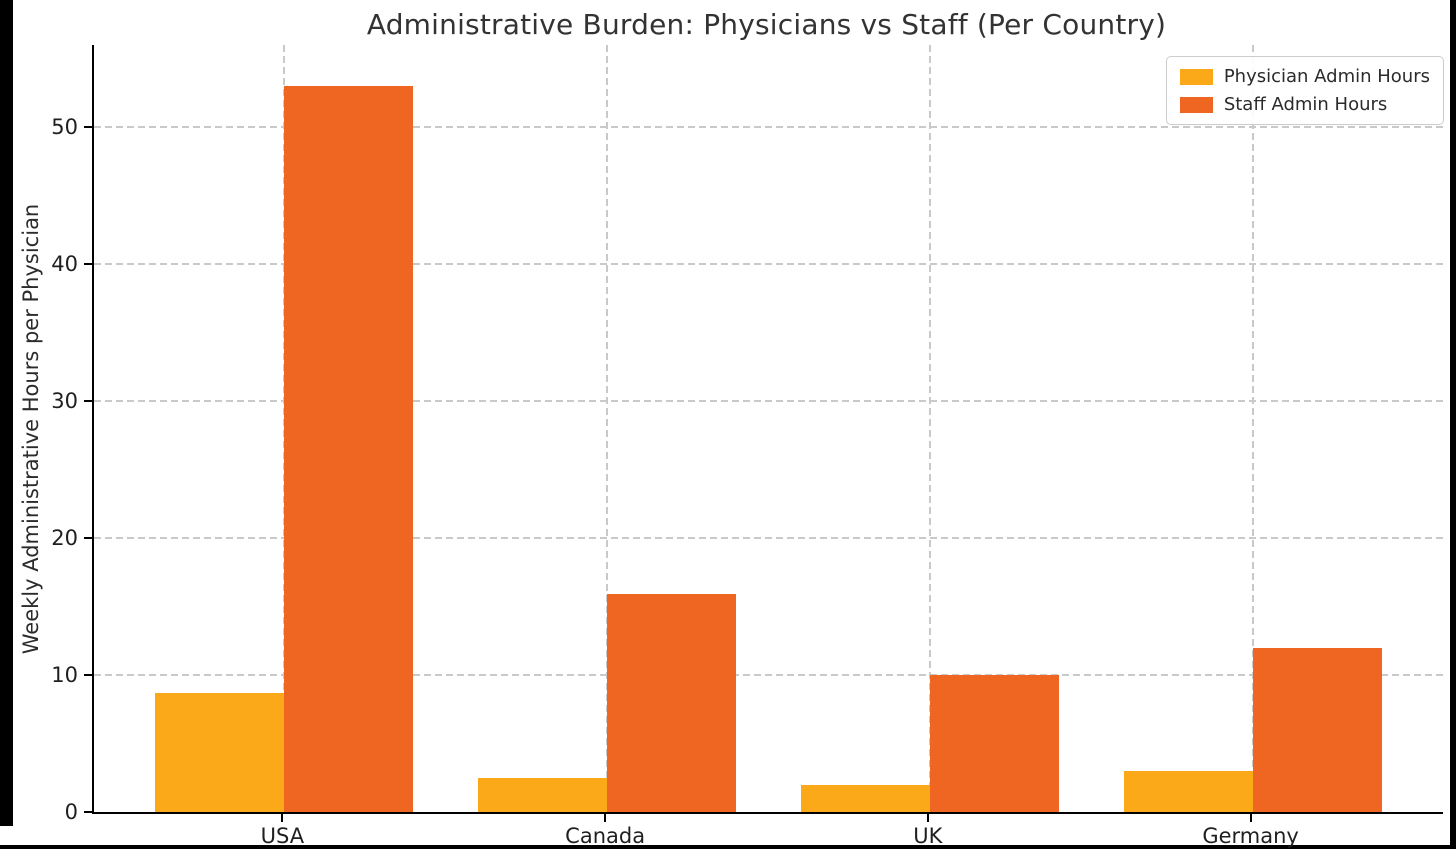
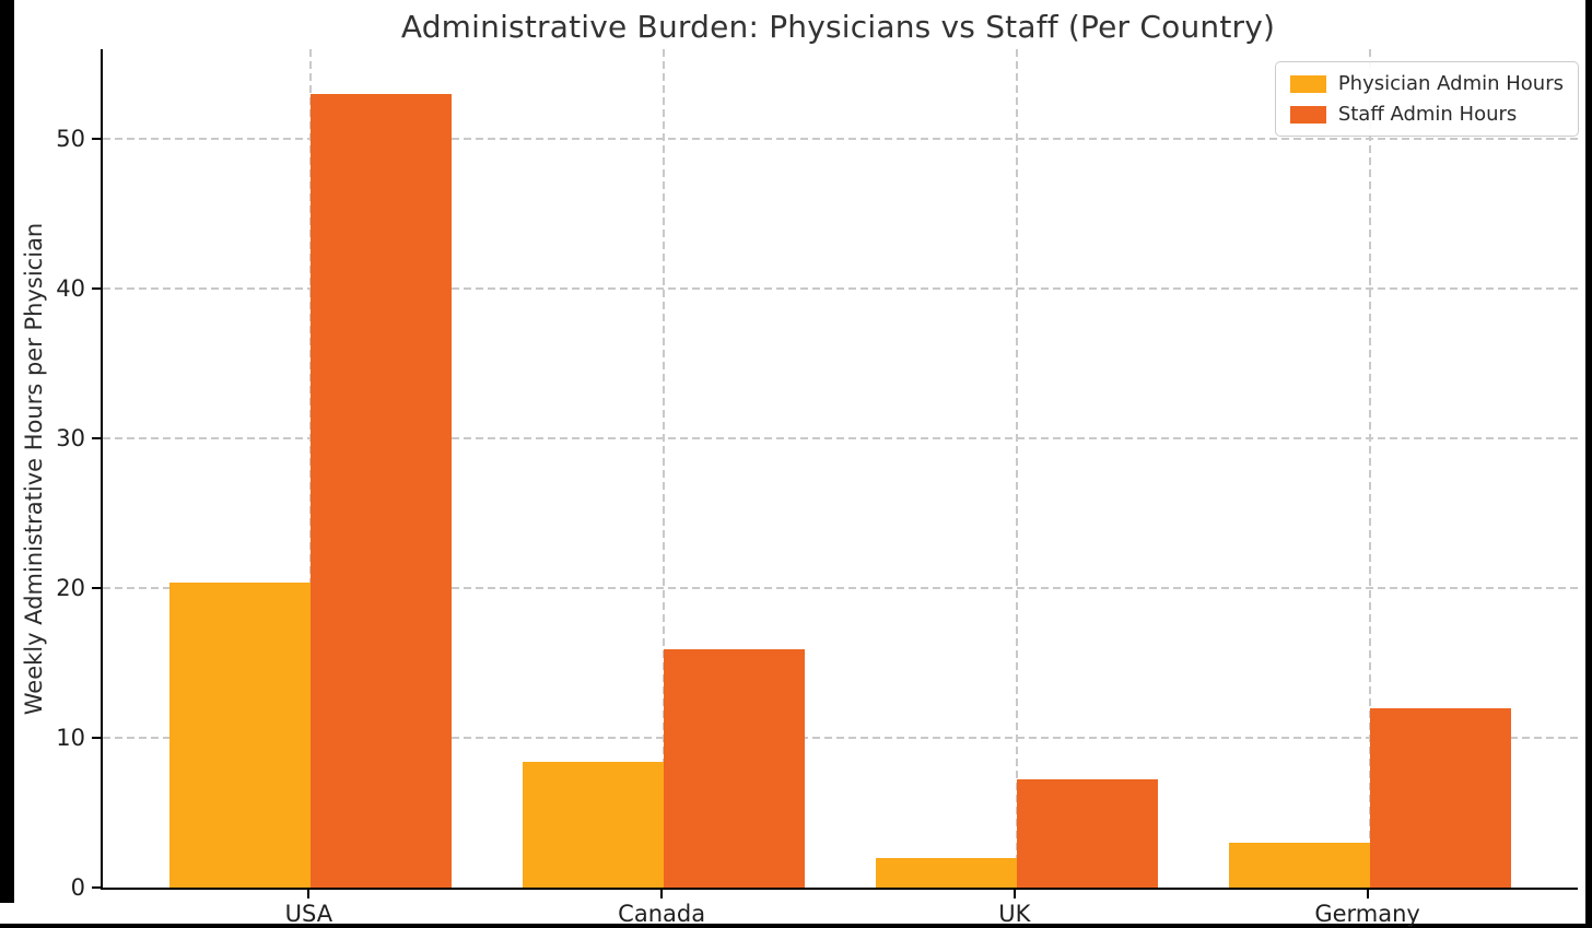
Physician Admin Hours/USA: 8.7 -> 20.4
Physician Admin Hours/Canada: 2.5 -> 8.4
Staff Admin Hours/UK: 10.0 -> 7.2
